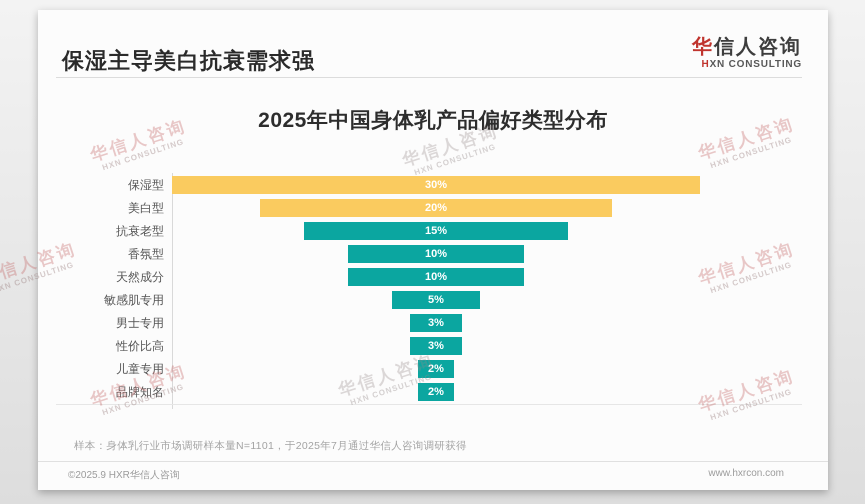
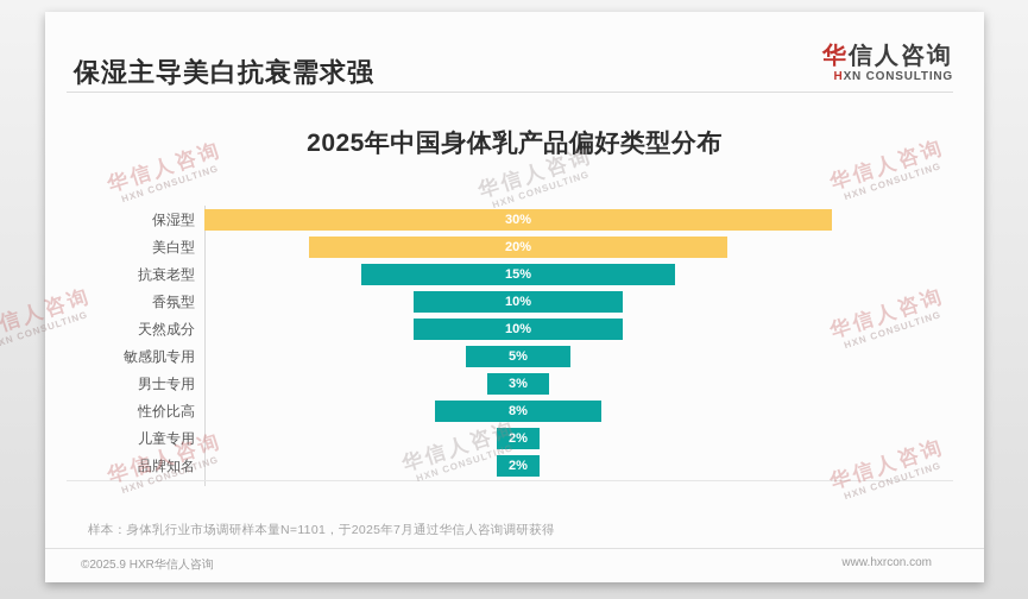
性价比高: 3% -> 8%
